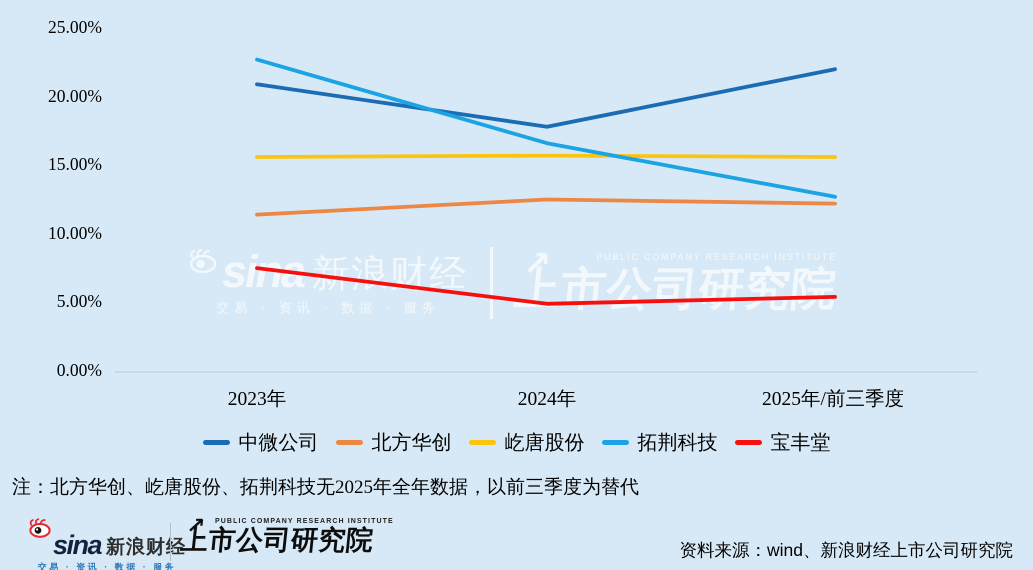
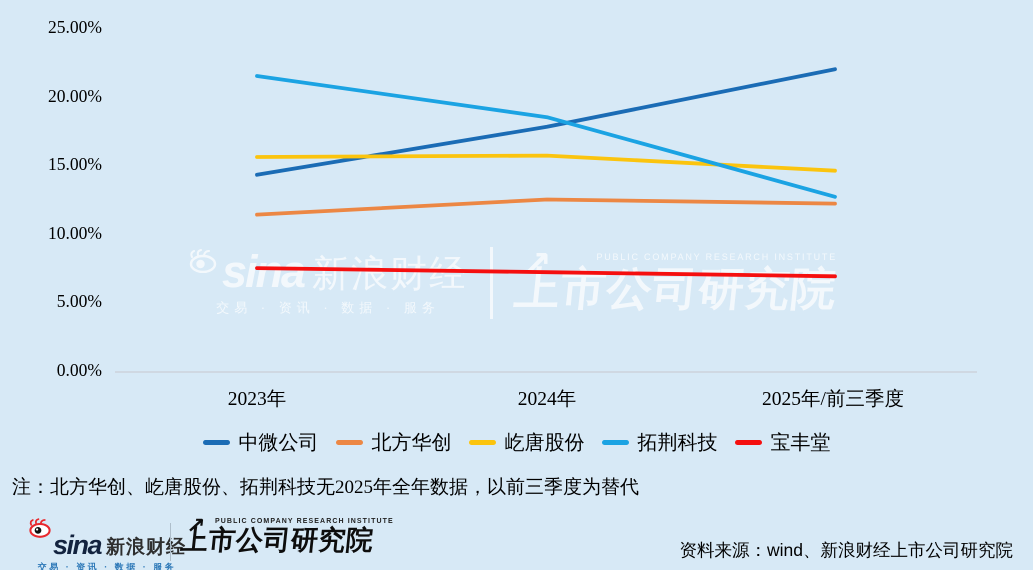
中微公司/2023年: 20.9% -> 14.3%
拓荆科技/2023年: 22.7% -> 21.5%
拓荆科技/2024年: 16.6% -> 18.5%
宝丰堂/2024年: 4.9% -> 7.2%
屹唐股份/2025年/前三季度: 15.6% -> 14.6%
宝丰堂/2025年/前三季度: 5.4% -> 6.9%
